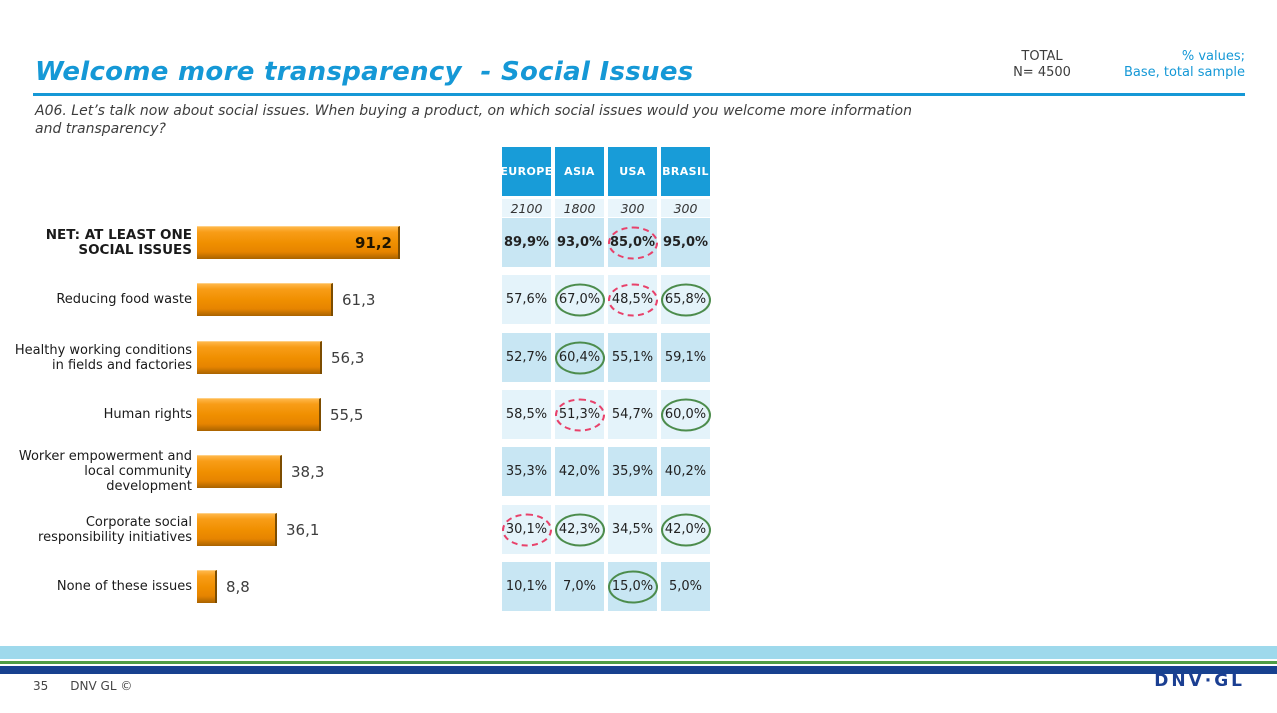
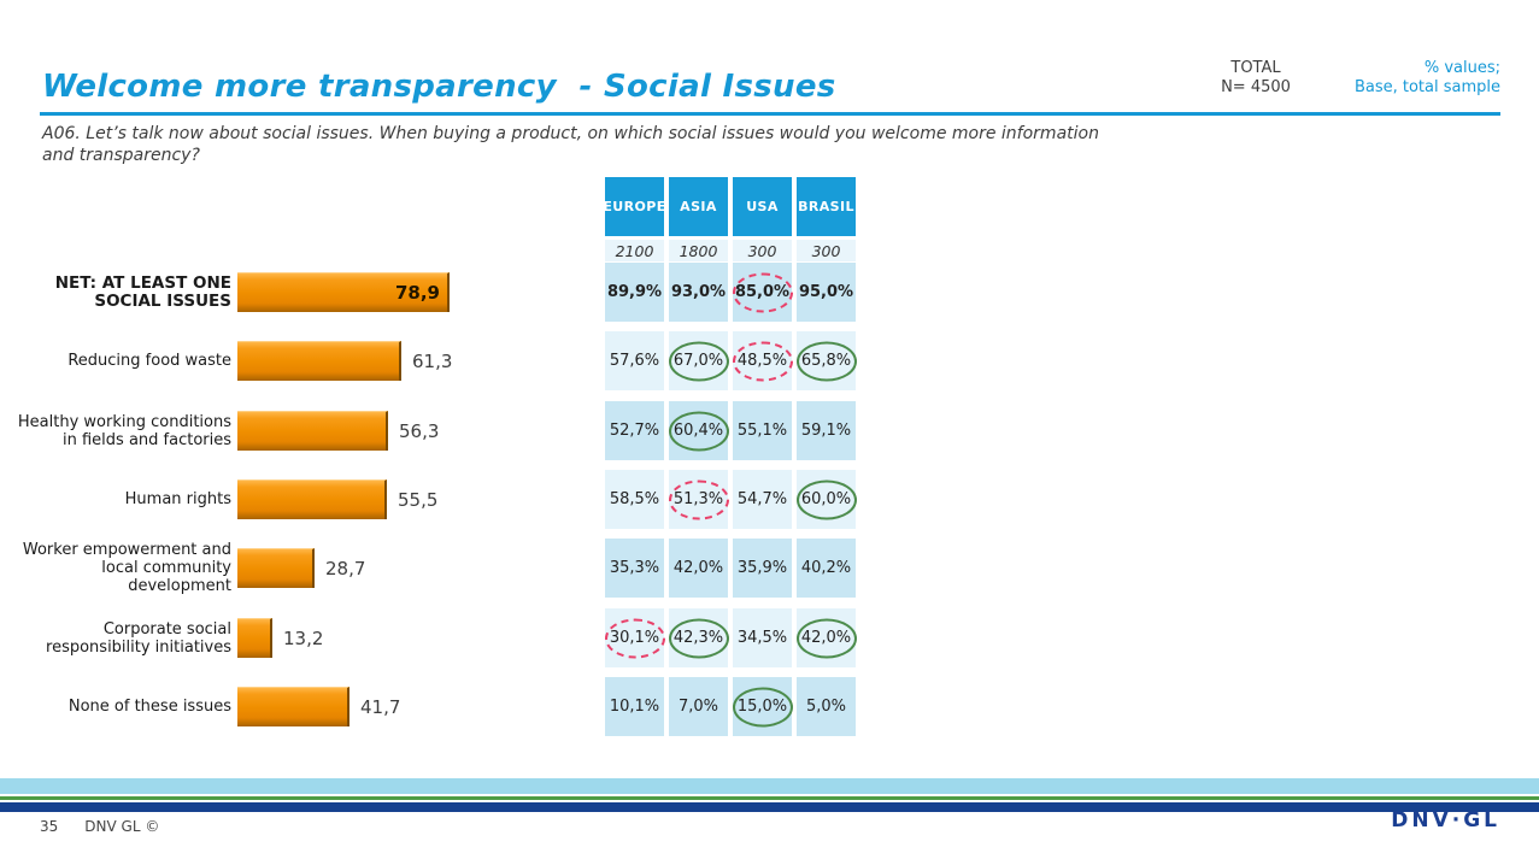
NET: AT LEAST ONE SOCIAL ISSUES: 91,2 -> 78,9
Worker empowerment and local community development: 38,3 -> 28,7
Corporate social responsibility initiatives: 36,1 -> 13,2
None of these issues: 8,8 -> 41,7
